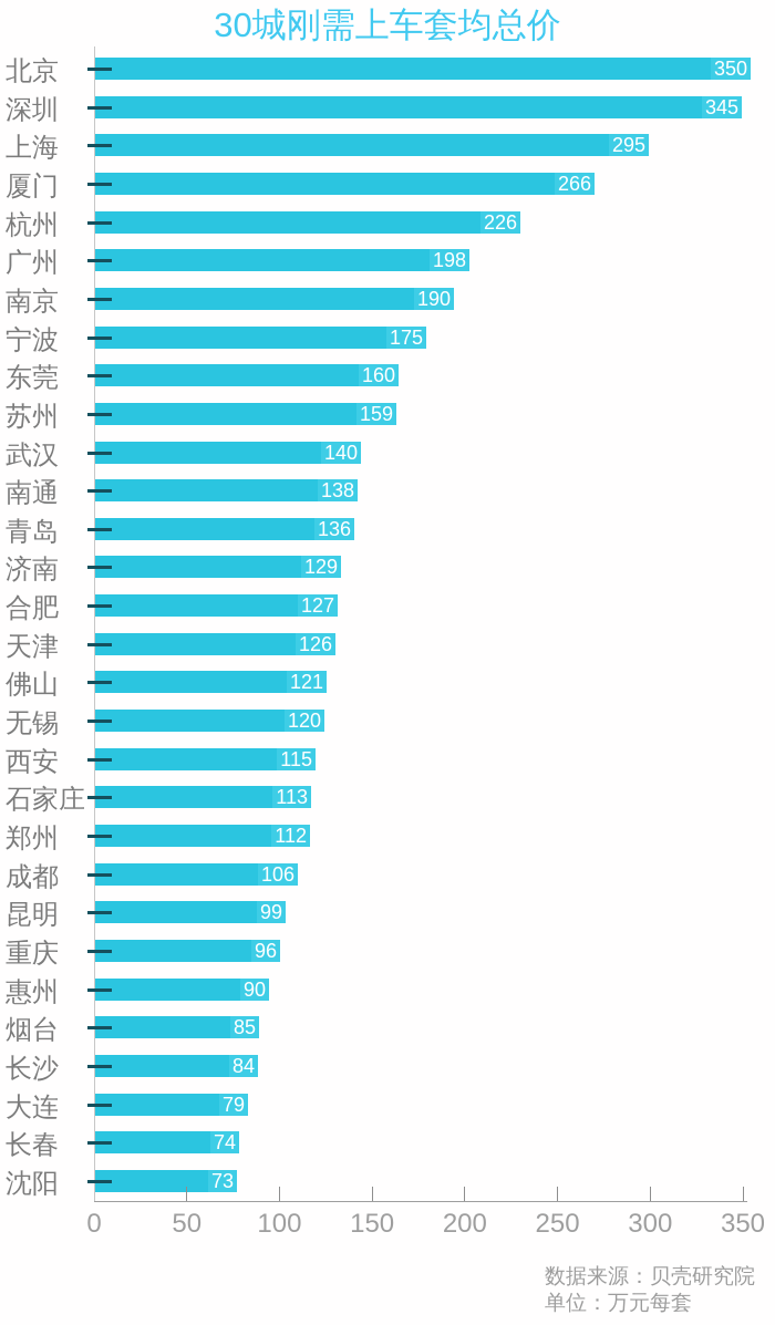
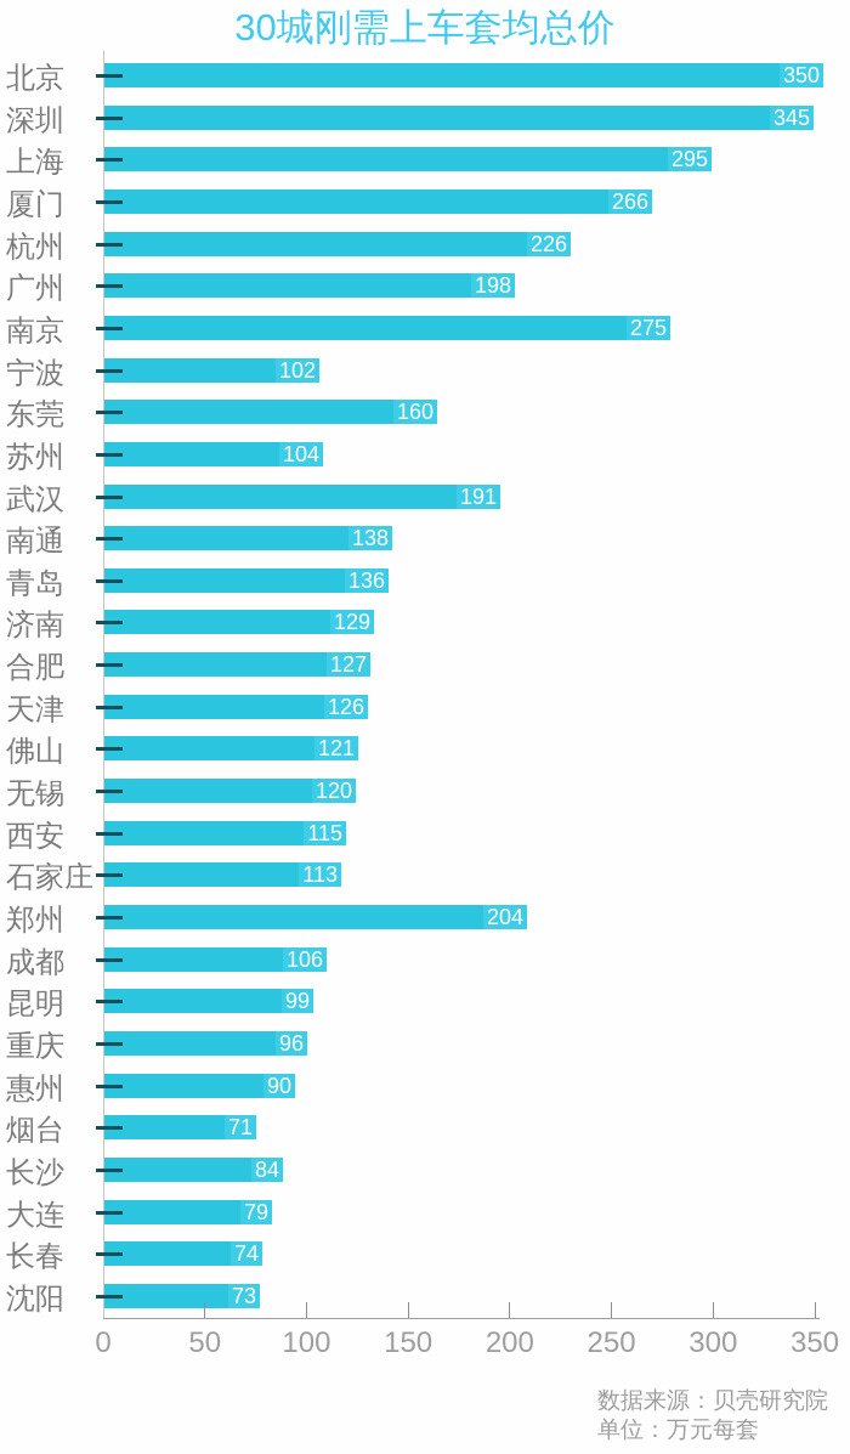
南京: 190 -> 275
宁波: 175 -> 102
苏州: 159 -> 104
武汉: 140 -> 191
郑州: 112 -> 204
烟台: 85 -> 71
